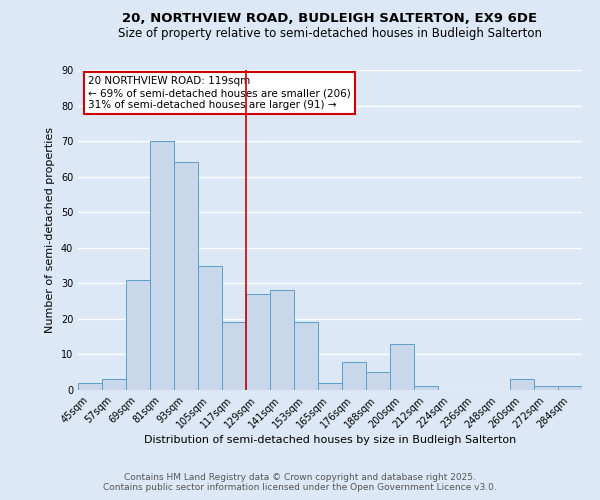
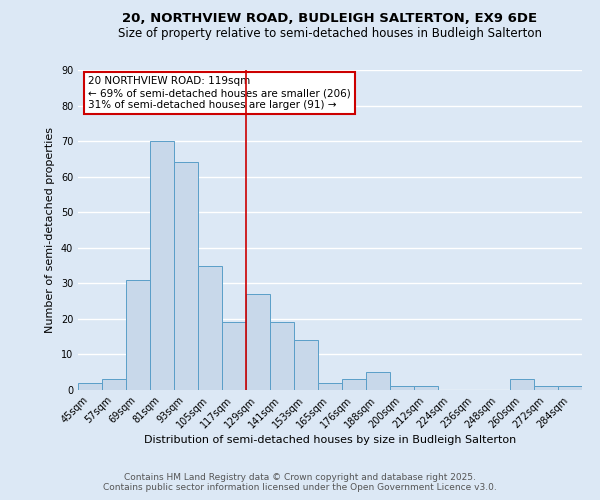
141sqm: 28 -> 19
153sqm: 19 -> 14
176sqm: 8 -> 3
200sqm: 13 -> 1
